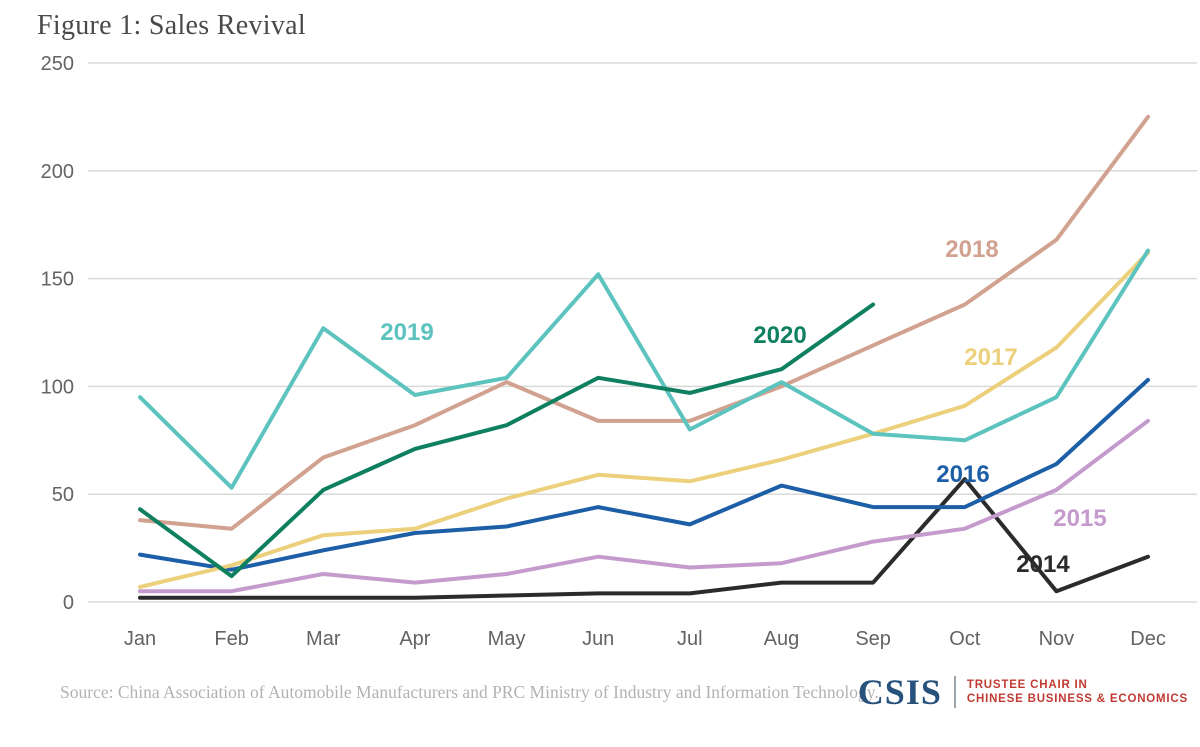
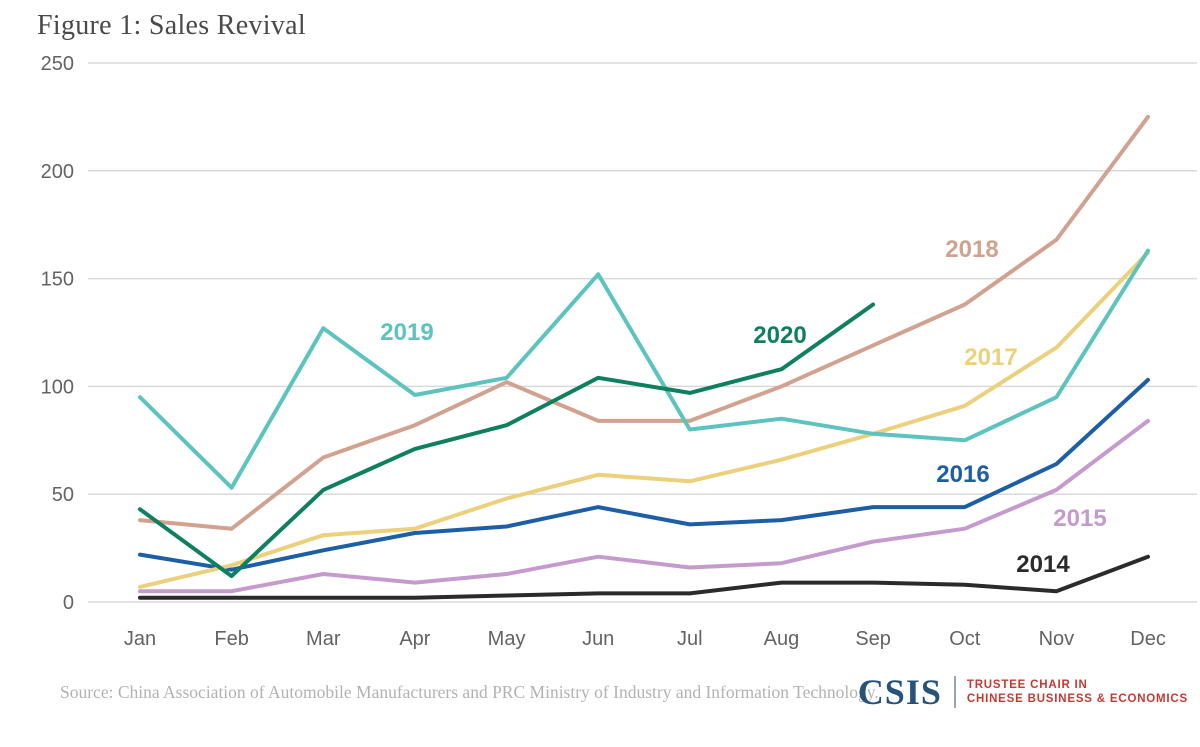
2016/Aug: 54 -> 38
2019/Aug: 102 -> 85
2014/Oct: 57 -> 8
